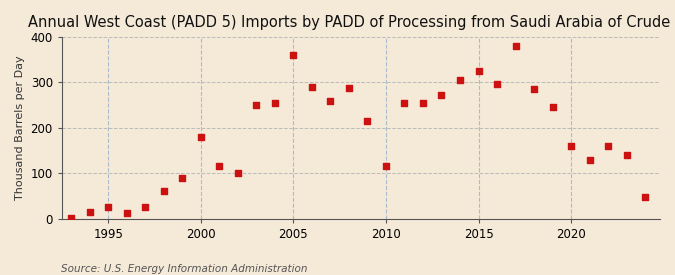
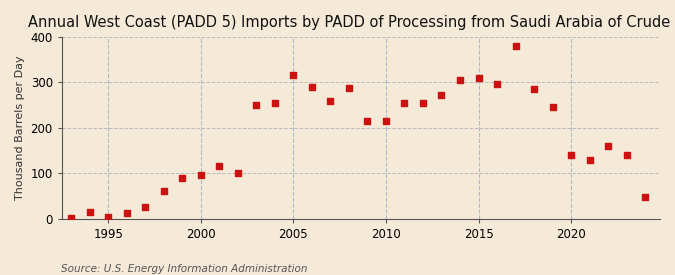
1995: 25 -> 3
2000: 180 -> 95
2005: 360 -> 315
2010: 115 -> 215
2015: 325 -> 310
2020: 160 -> 140
